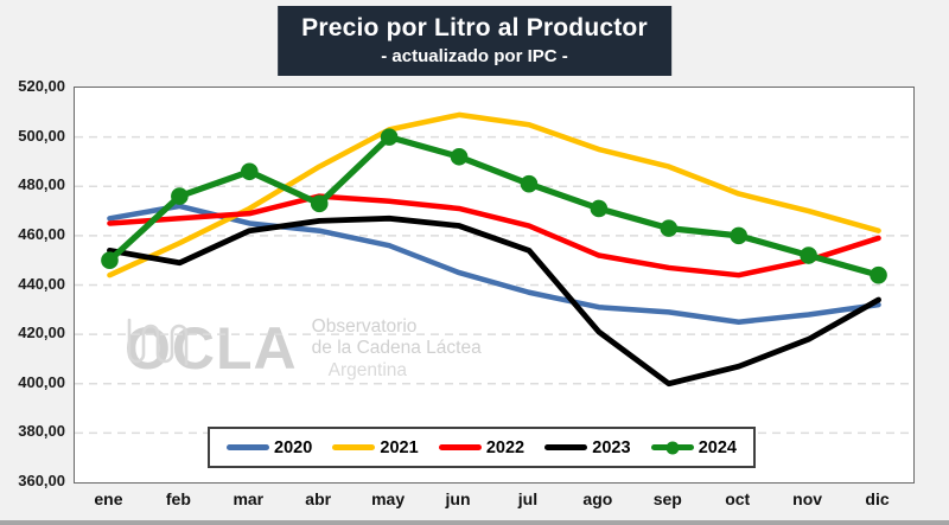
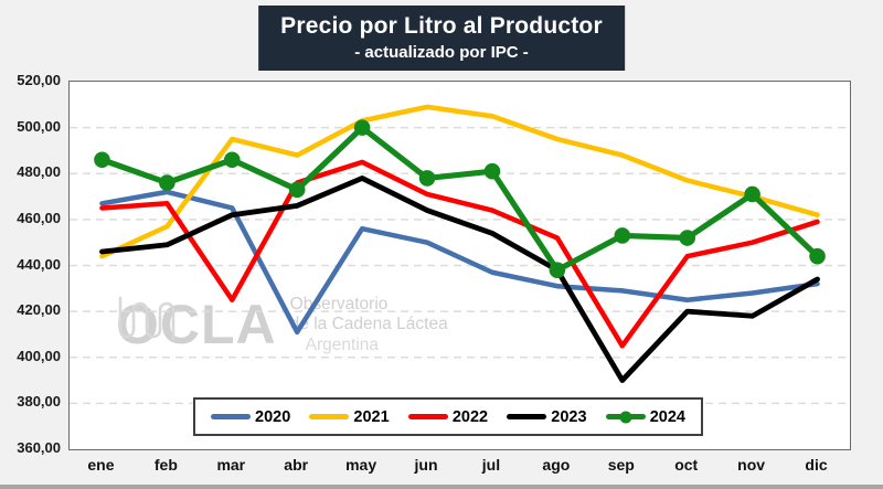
2023/ene: 454 -> 446
2024/ene: 450 -> 486
2021/mar: 471 -> 495
2022/mar: 469 -> 425
2020/abr: 462 -> 411
2022/may: 474 -> 485
2023/may: 467 -> 478
2020/jun: 445 -> 450
2024/jun: 492 -> 478
2023/ago: 421 -> 438
2024/ago: 471 -> 438
2022/sep: 447 -> 405
2023/sep: 400 -> 390
2024/sep: 463 -> 453
2023/oct: 407 -> 420
2024/oct: 460 -> 452
2024/nov: 452 -> 471
